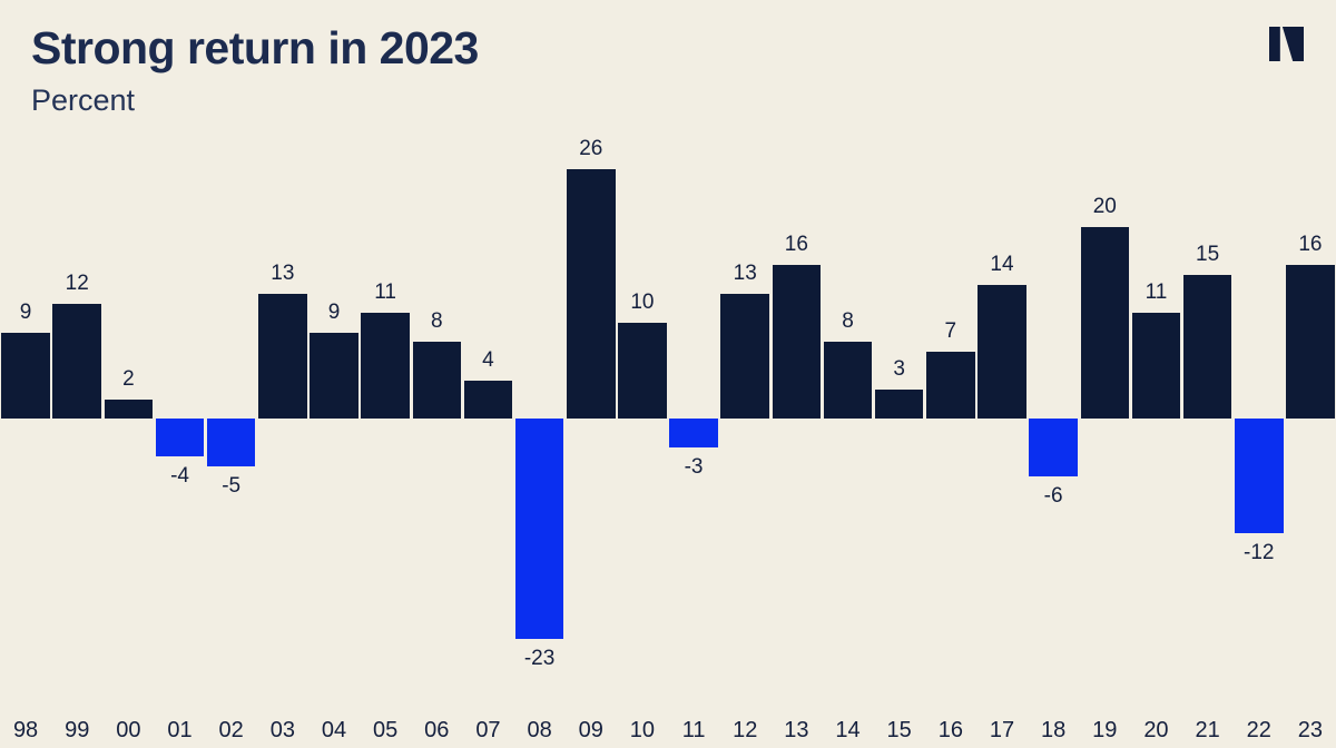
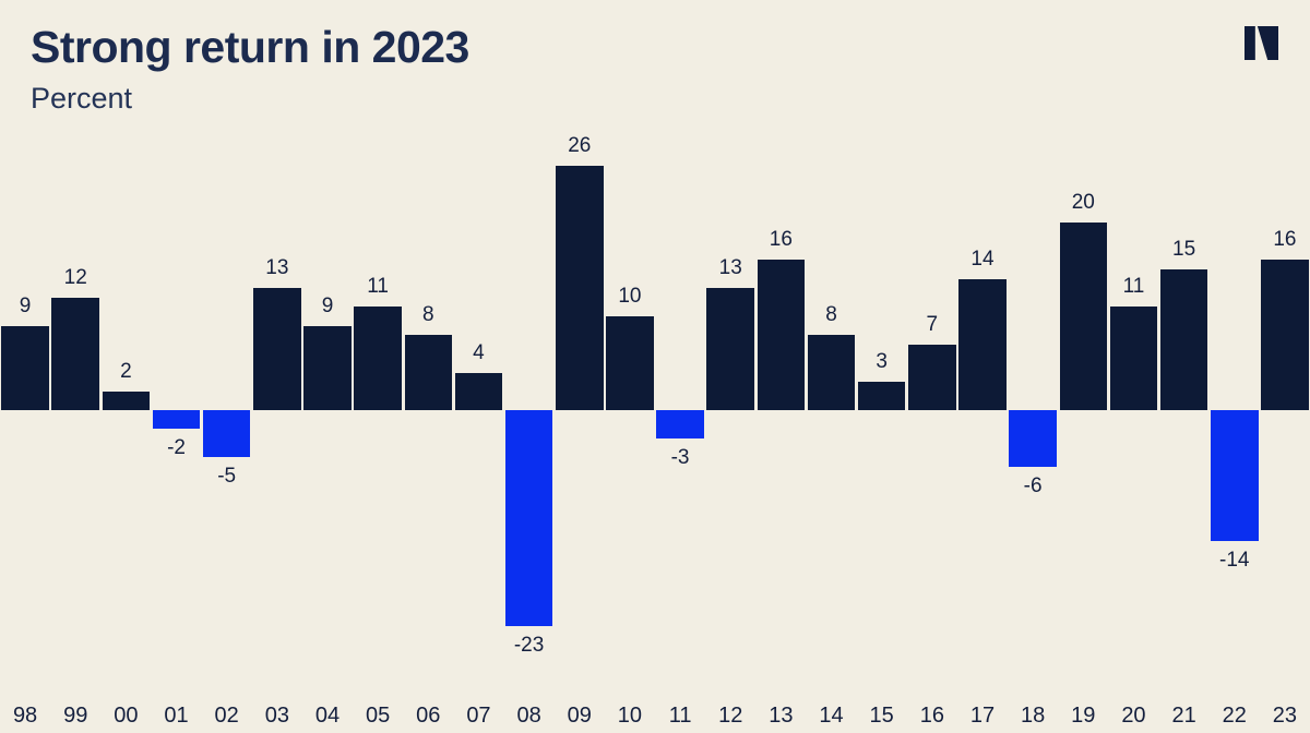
01: -4 -> -2
22: -12 -> -14
